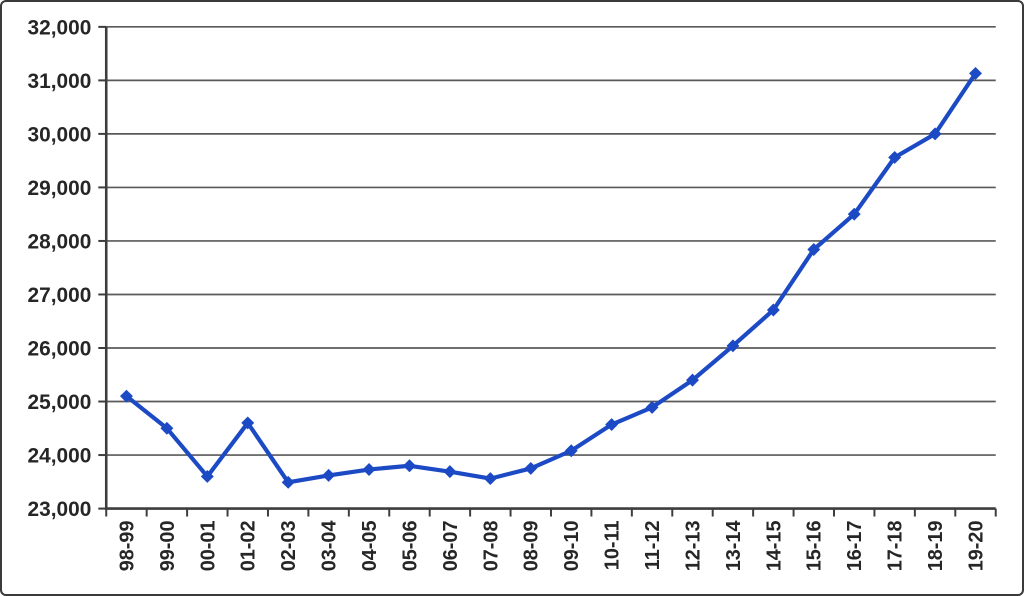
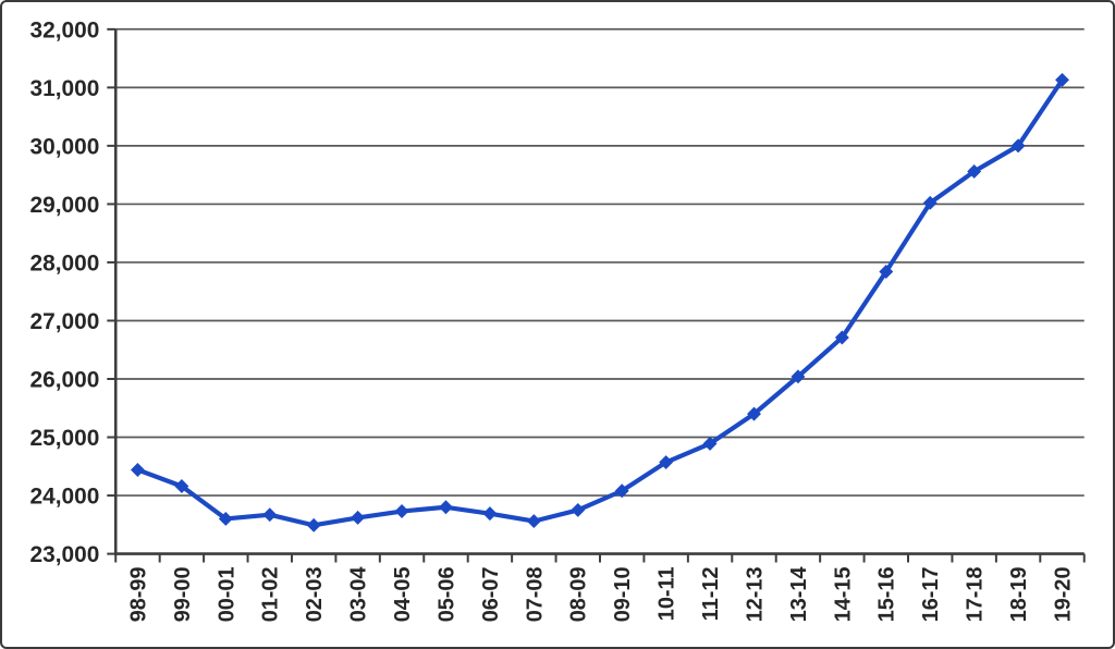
98-99: 25100 -> 24400
99-00: 24500 -> 24200
01-02: 24600 -> 23700
16-17: 28500 -> 29000
